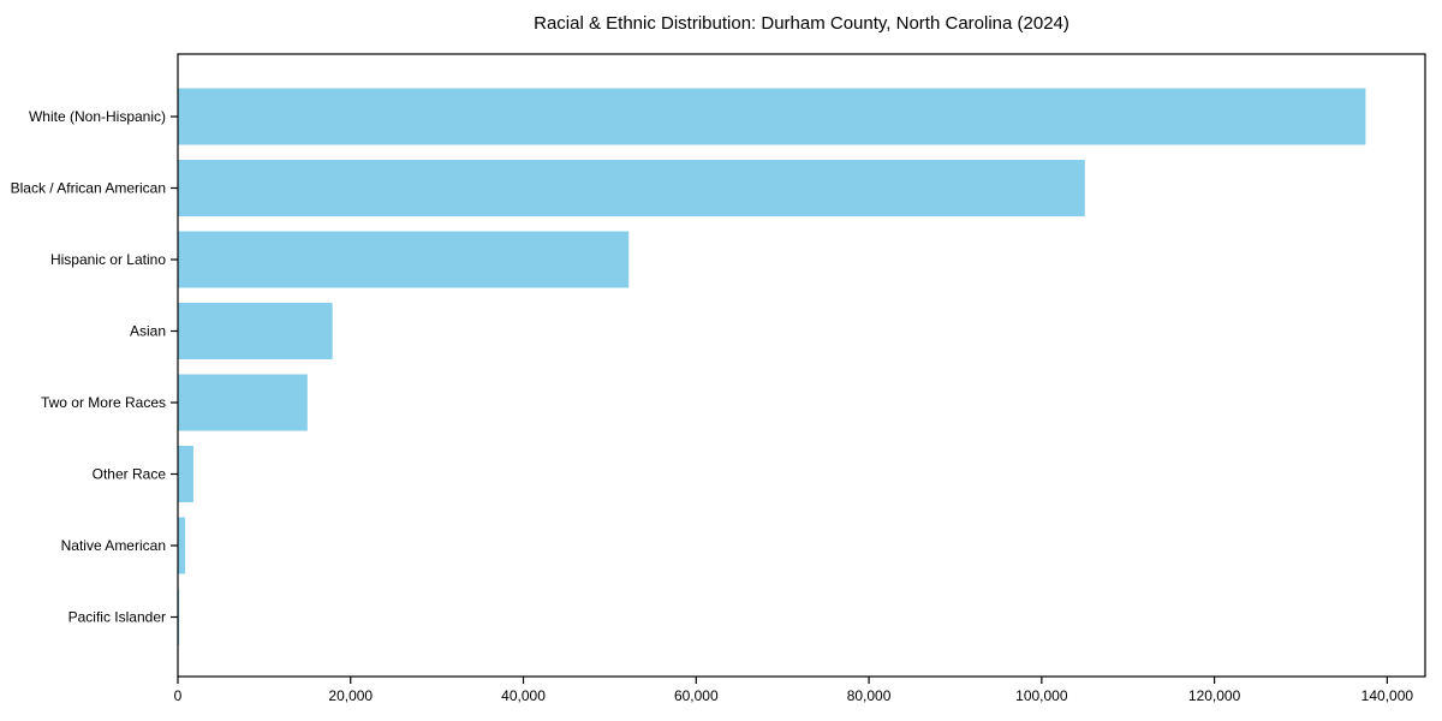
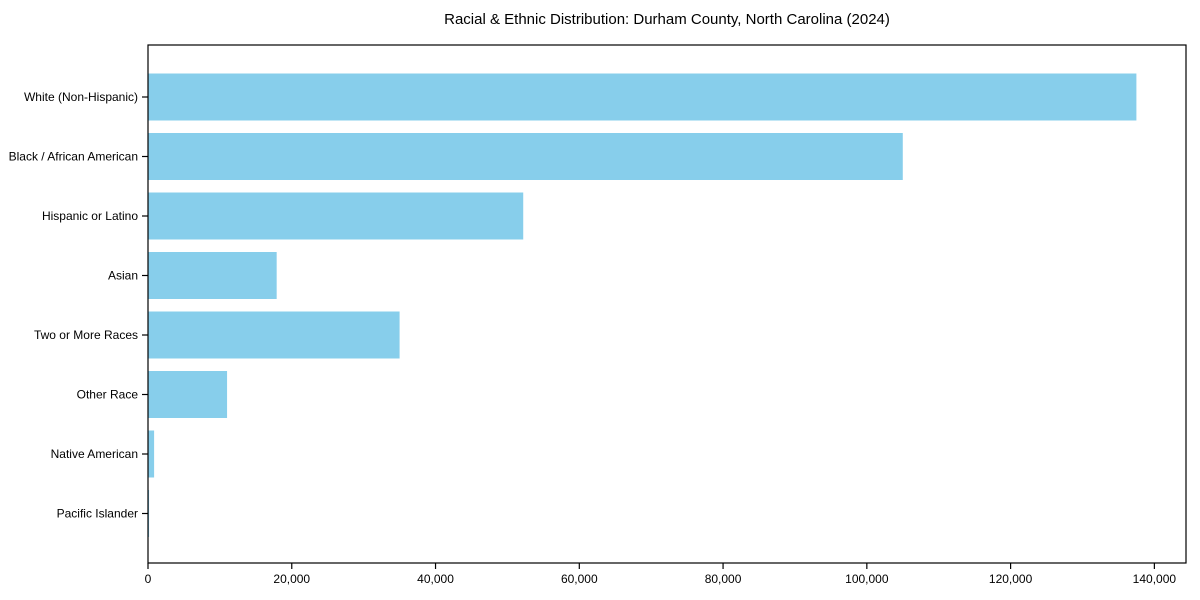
Two or More Races: 15000 -> 35000
Other Race: 2000 -> 11000
